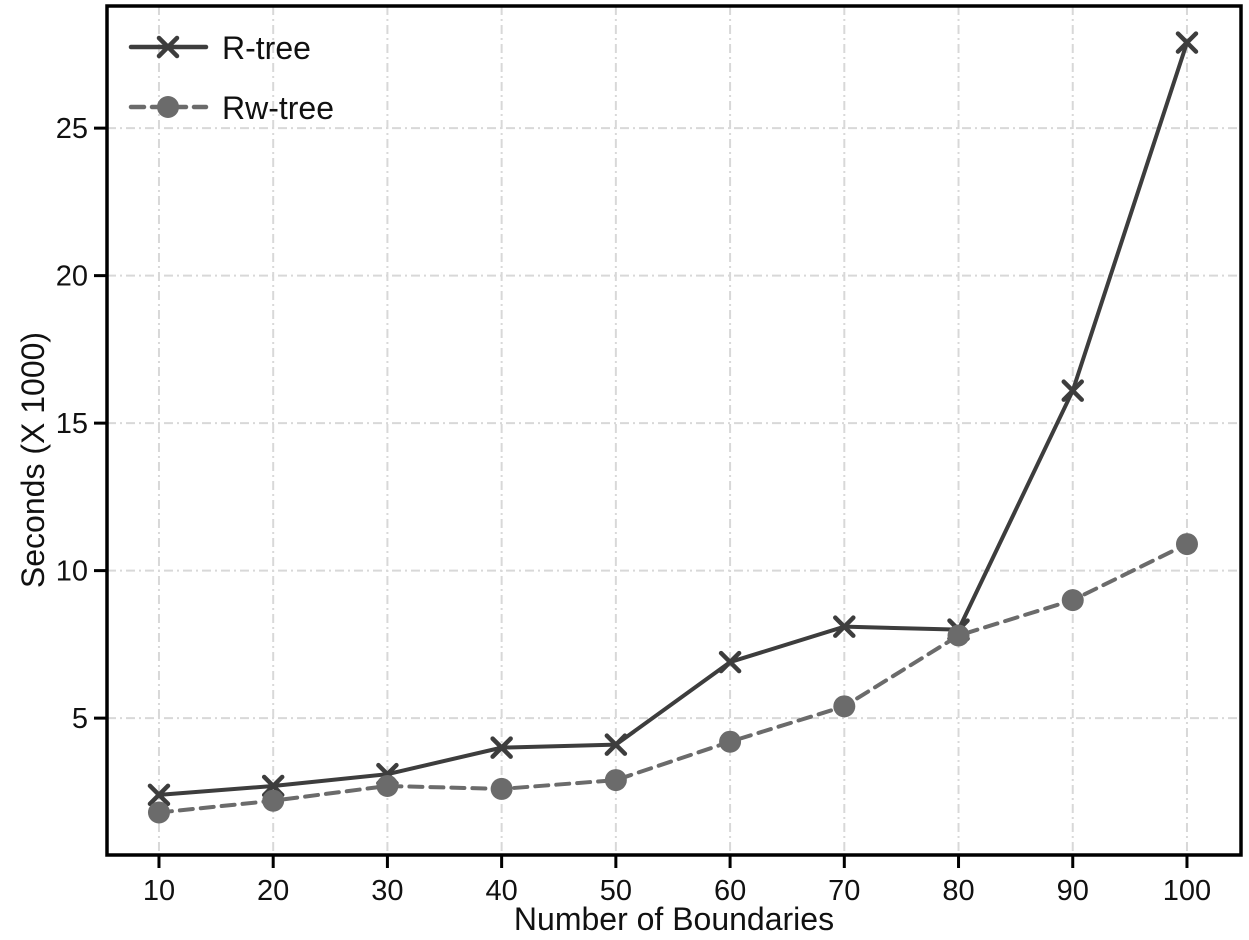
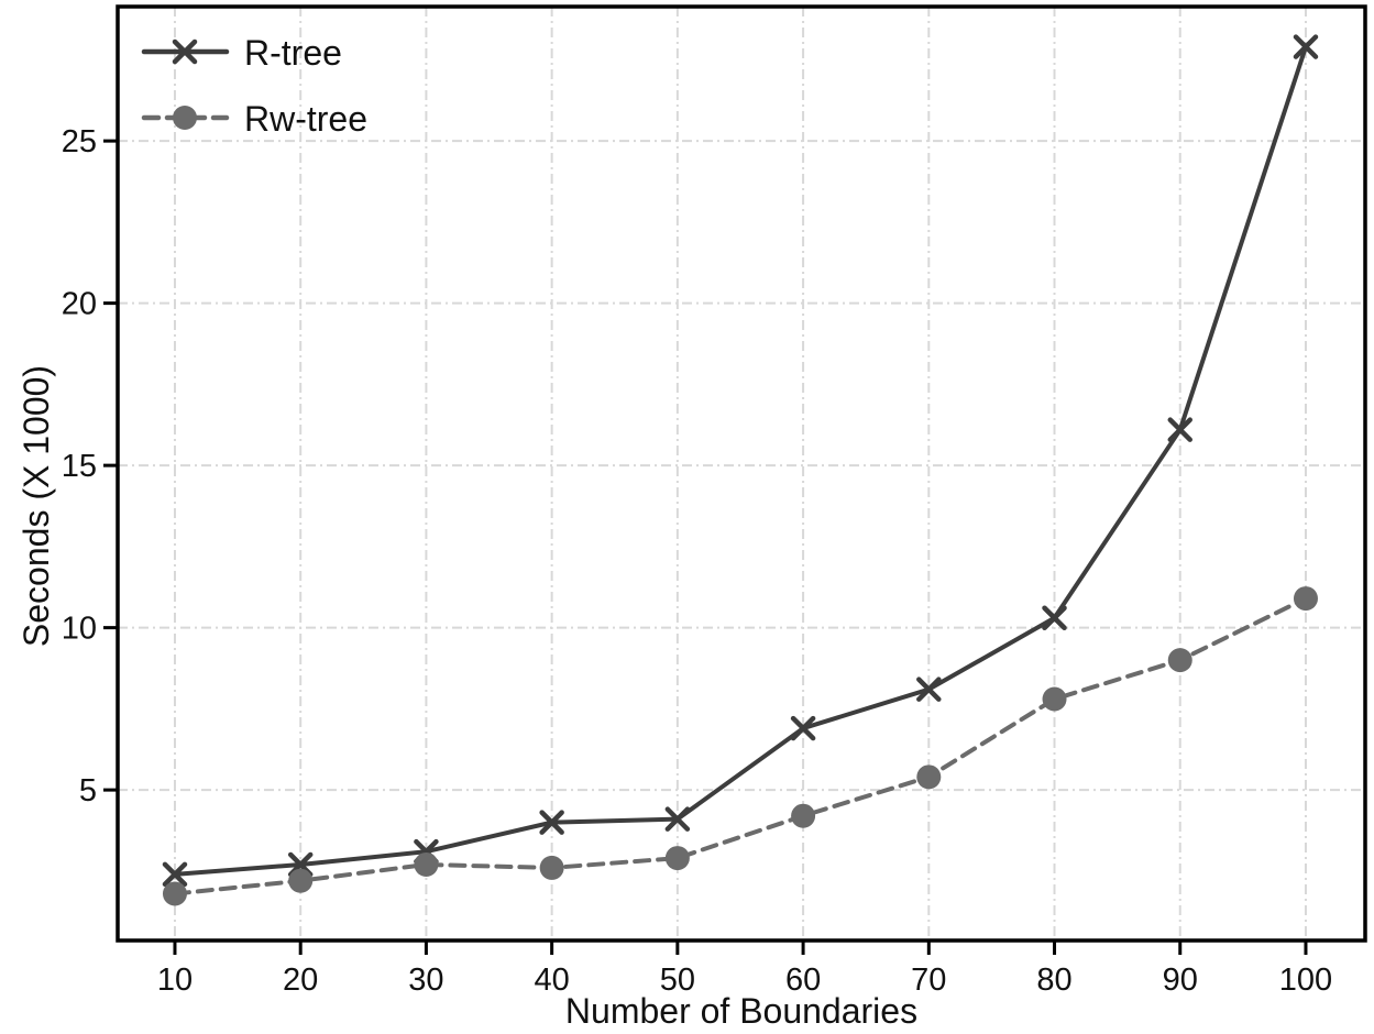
R-tree/80: 8.0 -> 10.3
